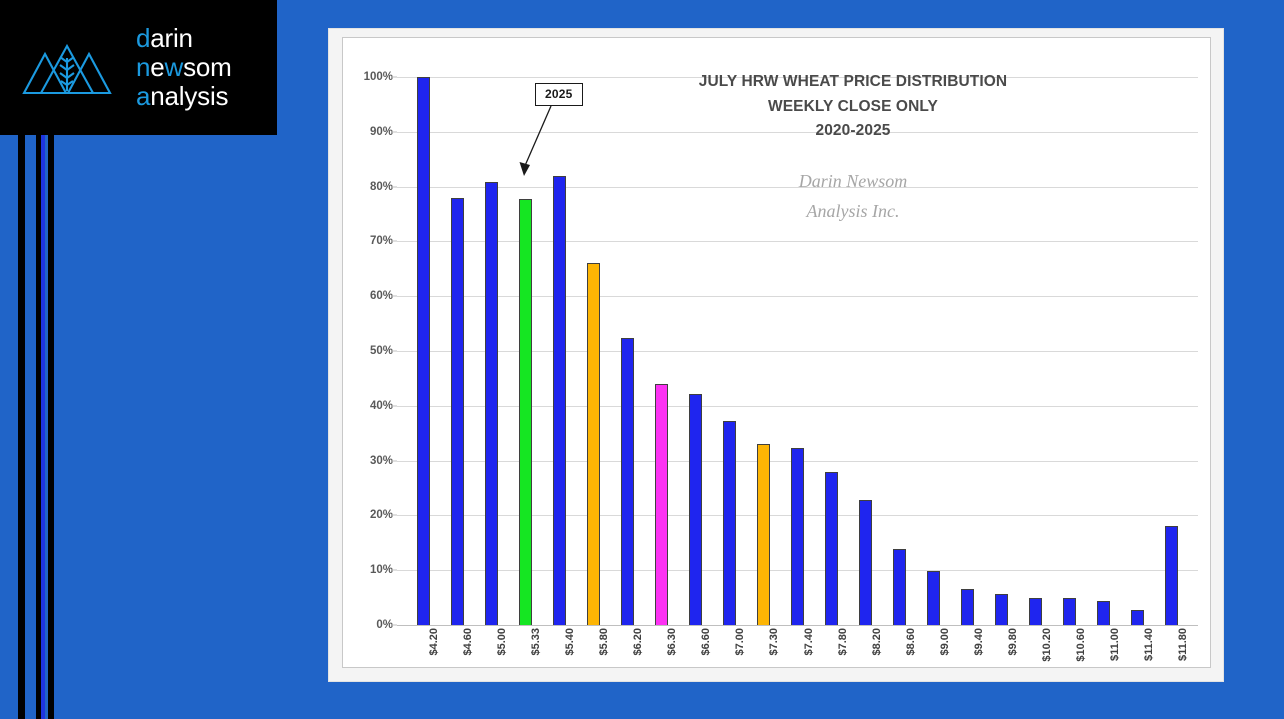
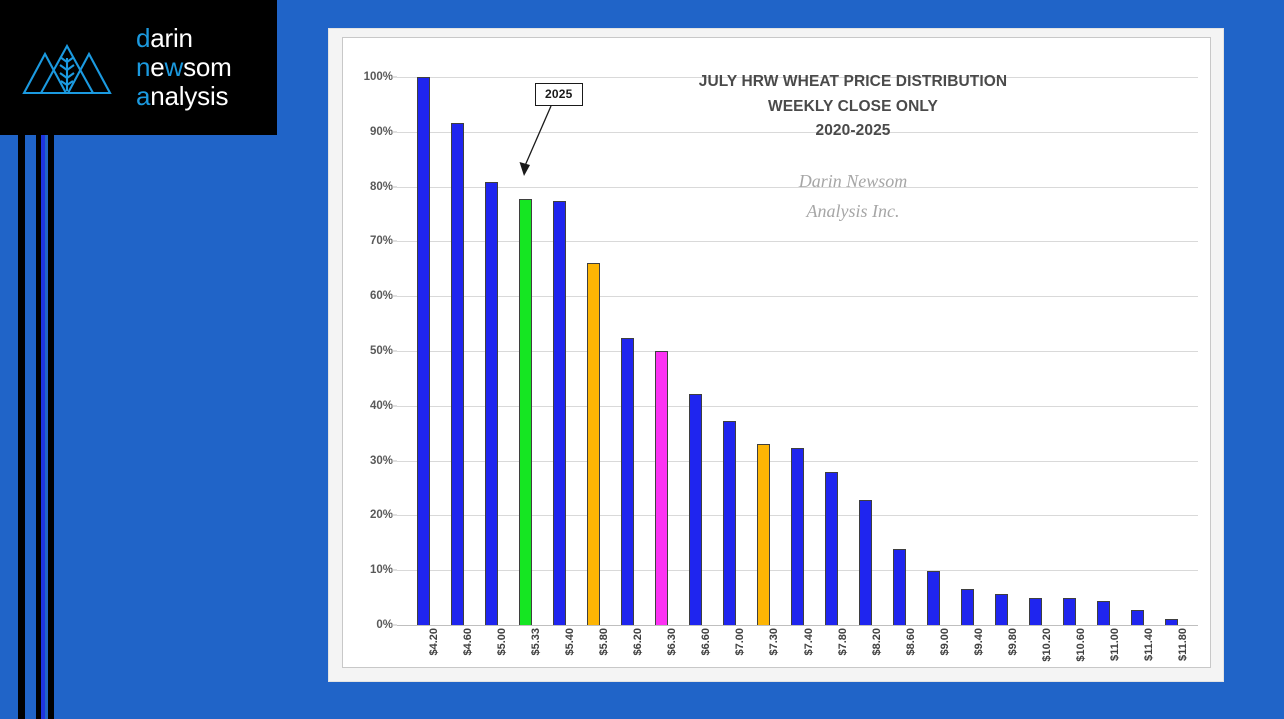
$4.60: 78% -> 92%
$5.40: 82% -> 77%
$6.30: 44% -> 50%
$11.80: 18% -> 1%
